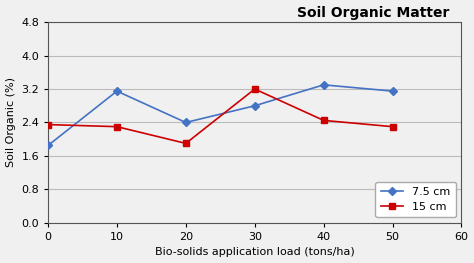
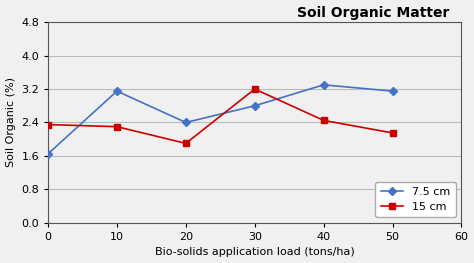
7.5 cm/0: 1.85 -> 1.65
15 cm/50: 2.30 -> 2.15
